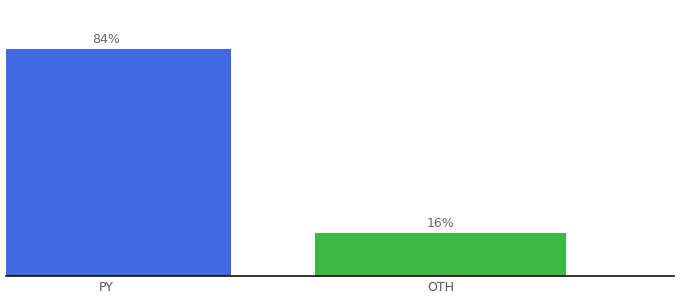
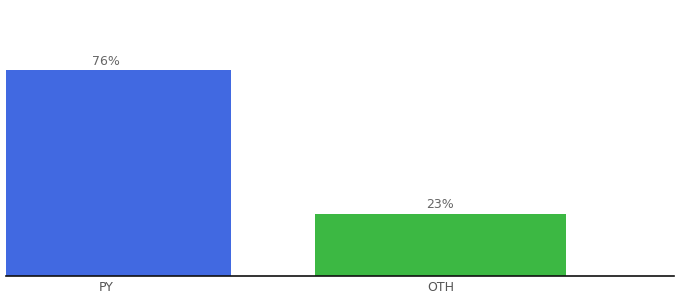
PY: 84% -> 76%
OTH: 16% -> 23%
